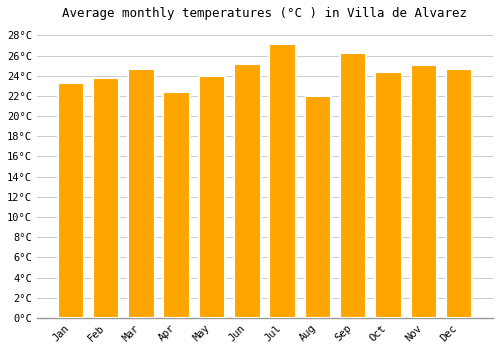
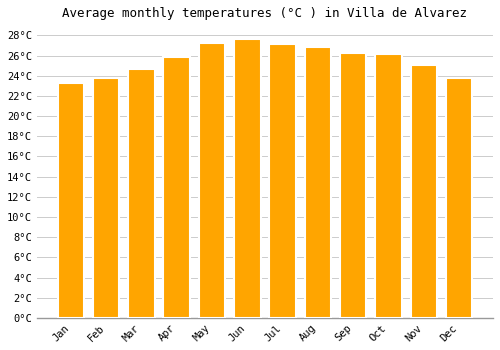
Apr: 22.4°C -> 25.9°C
May: 24.0°C -> 27.2°C
Jun: 25.2°C -> 27.6°C
Aug: 22.0°C -> 26.8°C
Oct: 24.4°C -> 26.2°C
Dec: 24.7°C -> 23.8°C
